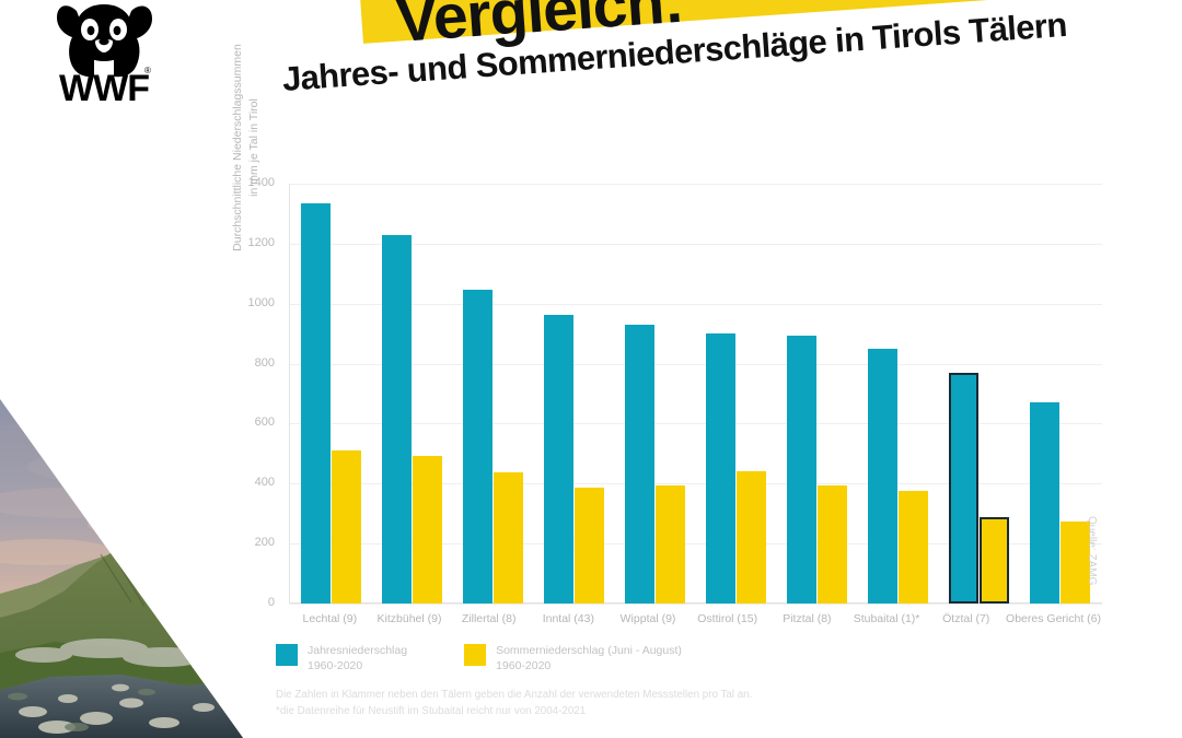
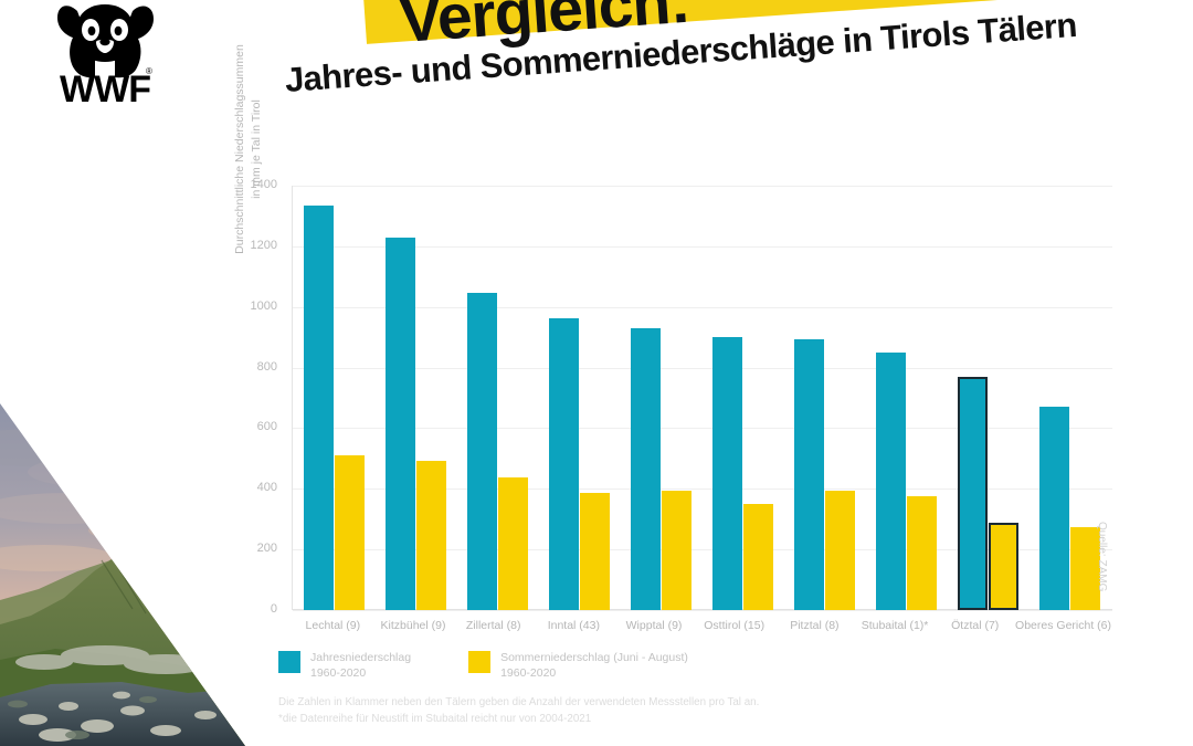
Sommerniederschlag (Juni - August) 1960-2020/Osttirol (15): 440 -> 350
